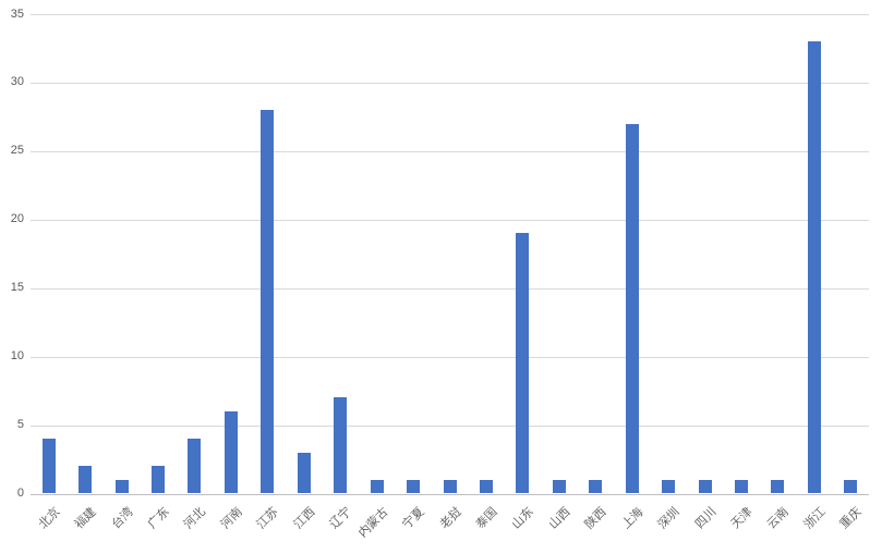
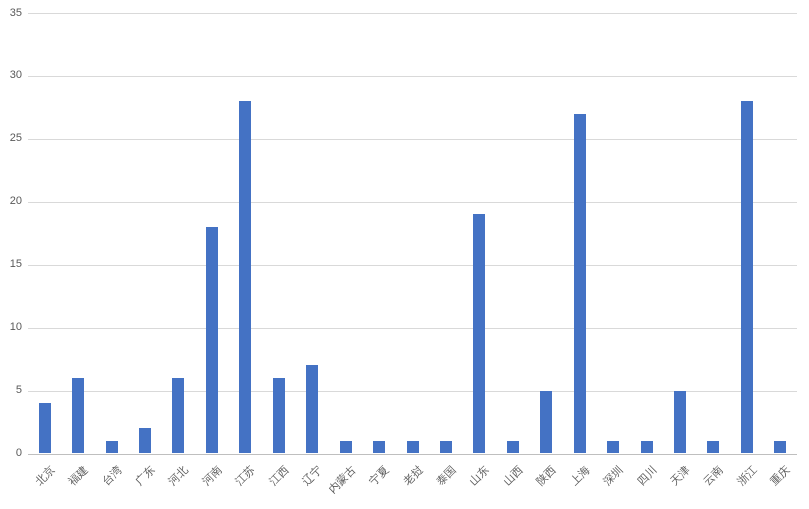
福建: 2 -> 6
河北: 4 -> 6
河南: 6 -> 18
江西: 3 -> 6
陕西: 1 -> 5
天津: 1 -> 5
浙江: 33 -> 28
